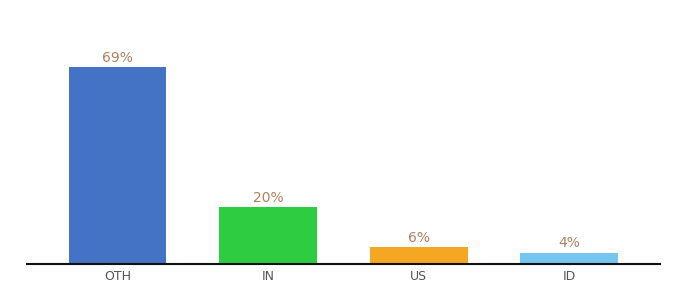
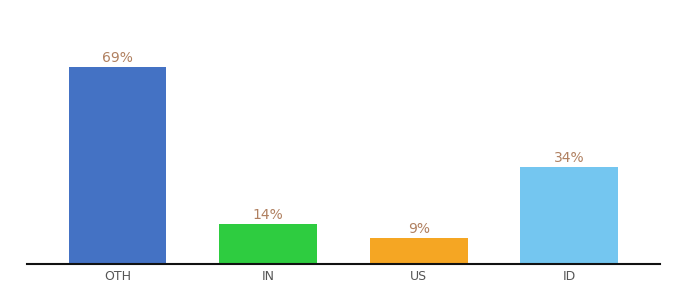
IN: 20% -> 14%
US: 6% -> 9%
ID: 4% -> 34%
